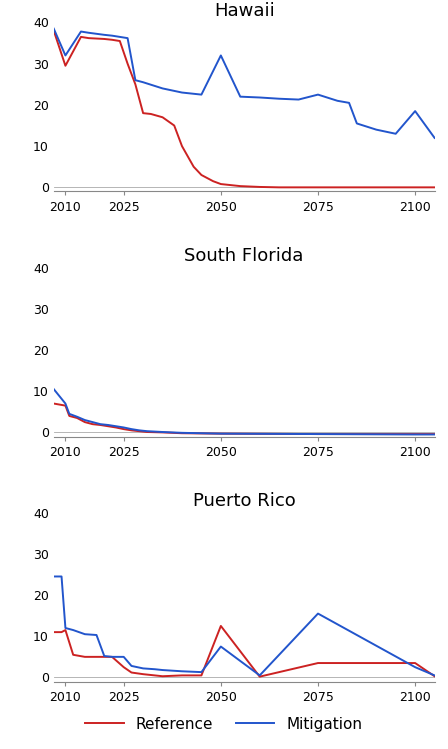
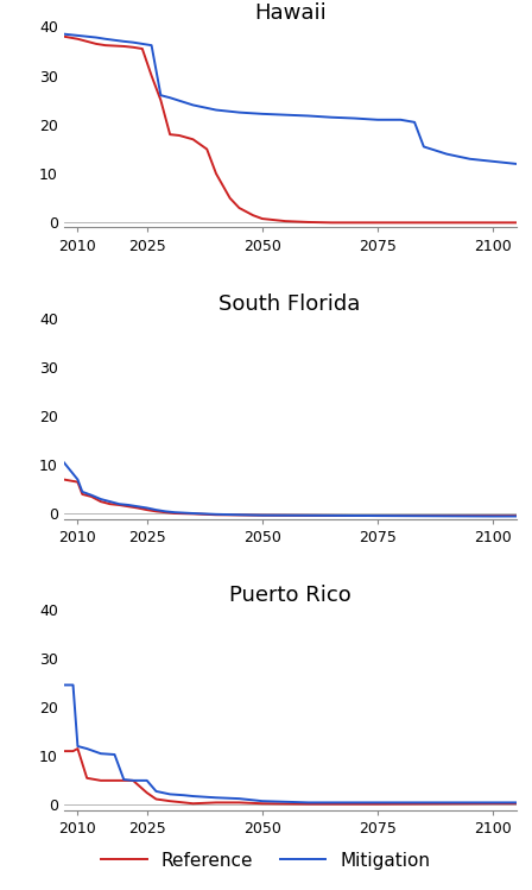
Hawaii/Reference/2010: 29.5 -> 37.5
Hawaii/Mitigation/2010: 32.0 -> 38.2
Hawaii/Mitigation/2050: 32.0 -> 22.2
Hawaii/Mitigation/2075: 22.5 -> 21.0
Hawaii/Mitigation/2100: 18.5 -> 12.5
Puerto Rico/Reference/2050: 12.5 -> 0.3
Puerto Rico/Mitigation/2050: 7.5 -> 0.8
Puerto Rico/Reference/2075: 3.5 -> 0.2
Puerto Rico/Mitigation/2075: 15.5 -> 0.5
Puerto Rico/Reference/2100: 3.5 -> 0.3
Puerto Rico/Mitigation/2100: 2.5 -> 0.5
